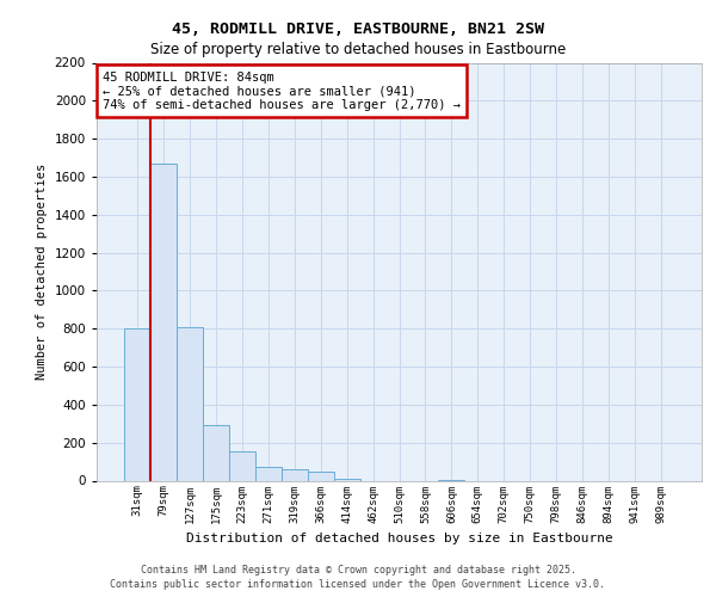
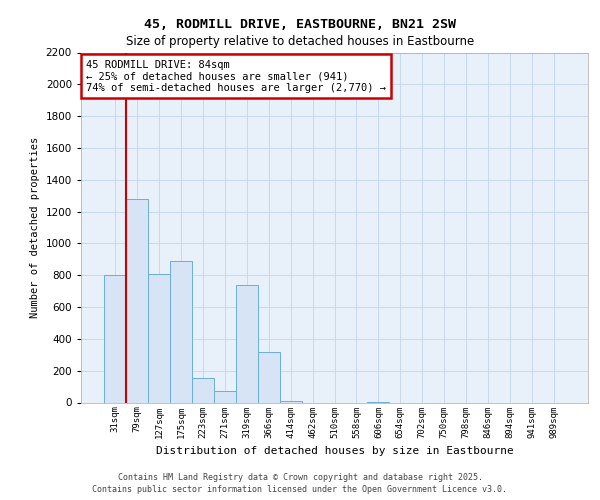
79sqm: 1670 -> 1280
175sqm: 290 -> 890
319sqm: 60 -> 740
366sqm: 50 -> 320
